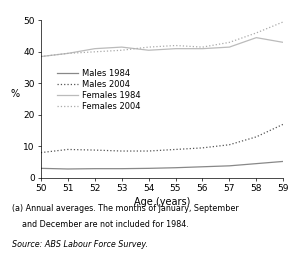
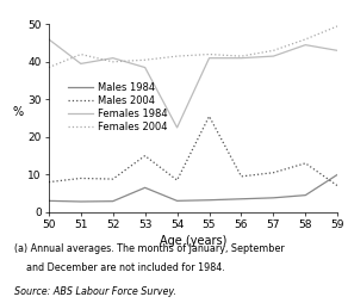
Females 1984/50: 38.5 -> 46.0
Females 2004/51: 39.5 -> 42.0
Males 1984/53: 2.9 -> 6.5
Males 2004/53: 8.5 -> 15.0
Females 1984/53: 41.5 -> 38.5
Females 1984/54: 40.5 -> 22.5
Males 2004/55: 9.0 -> 25.5
Males 1984/59: 5.2 -> 10.0
Males 2004/59: 17.0 -> 7.0
